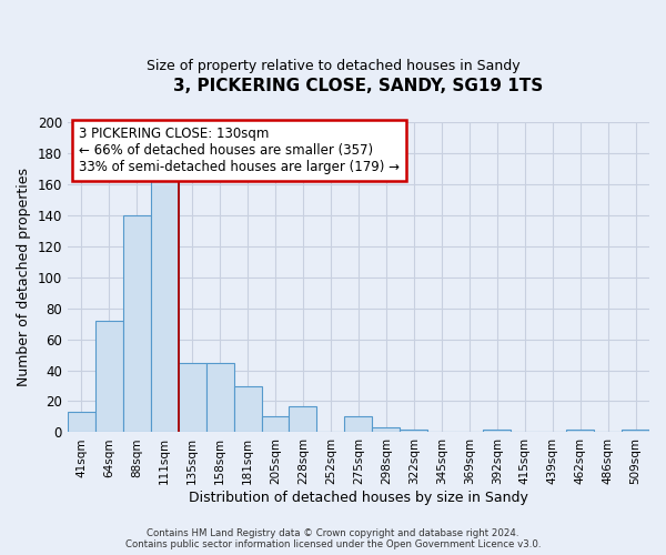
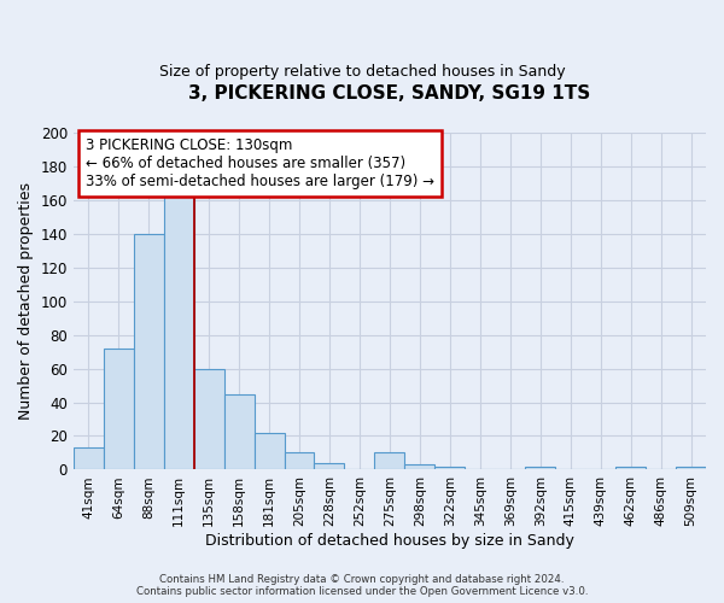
135sqm: 45 -> 60
181sqm: 30 -> 22
228sqm: 17 -> 4
